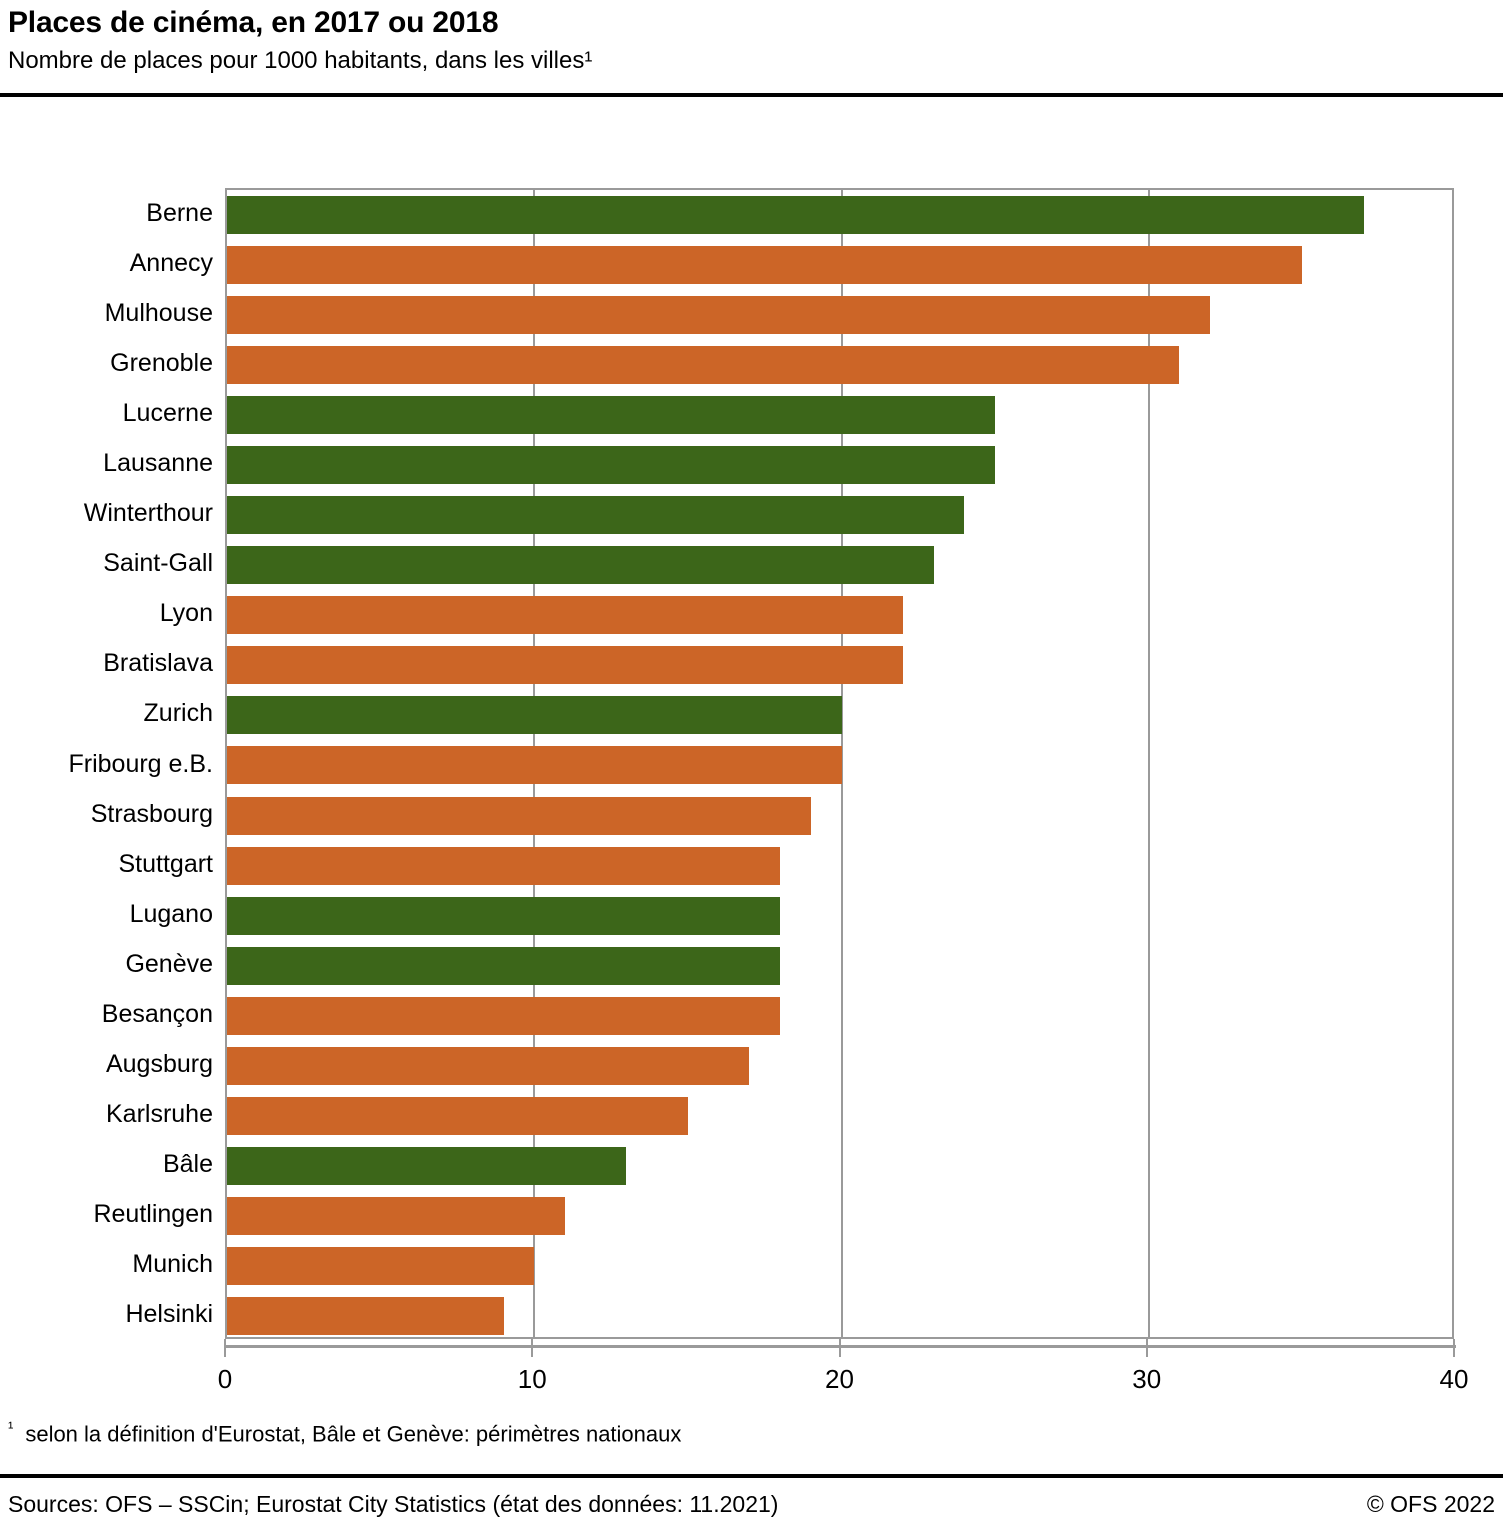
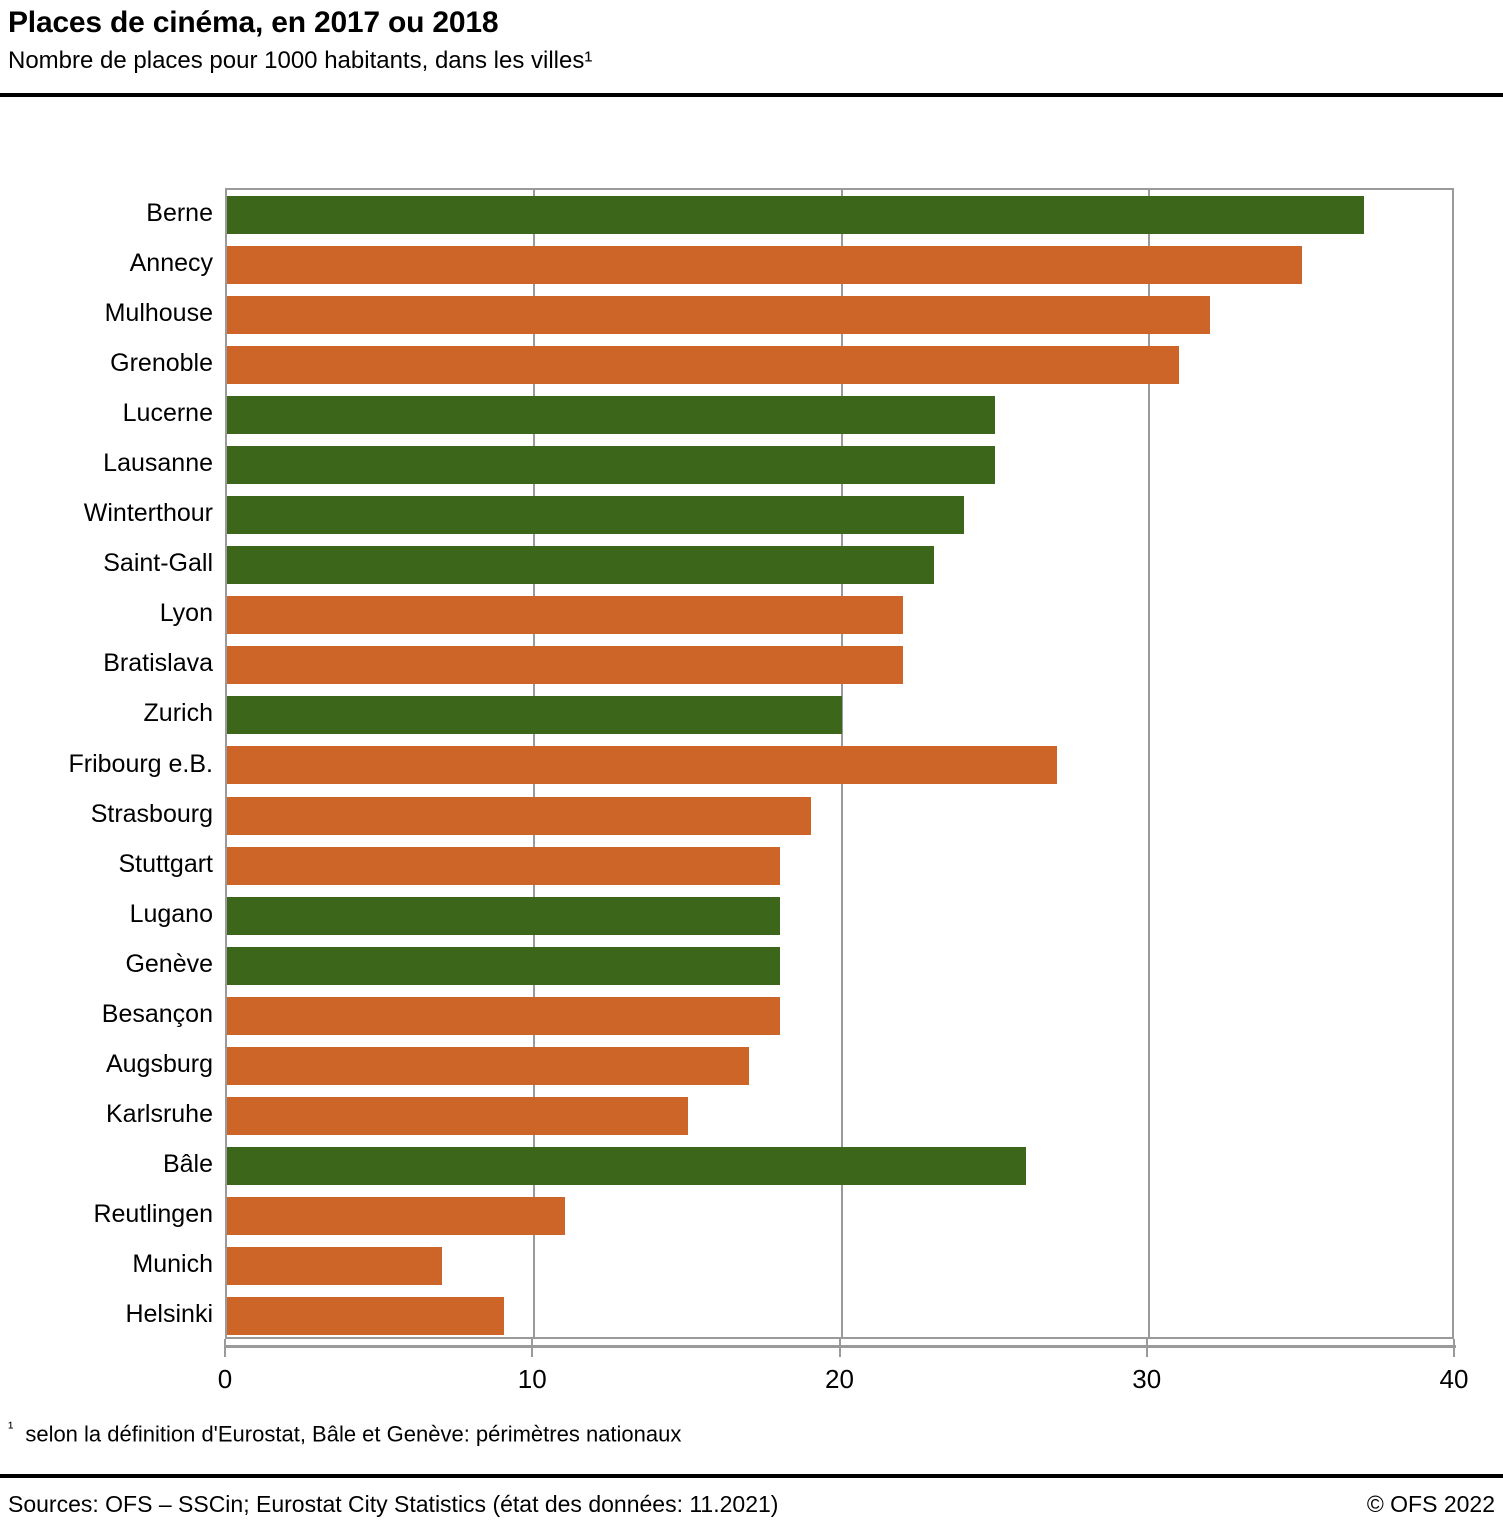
Fribourg e.B.: 20 -> 27
Bâle: 13 -> 26
Munich: 10 -> 7
